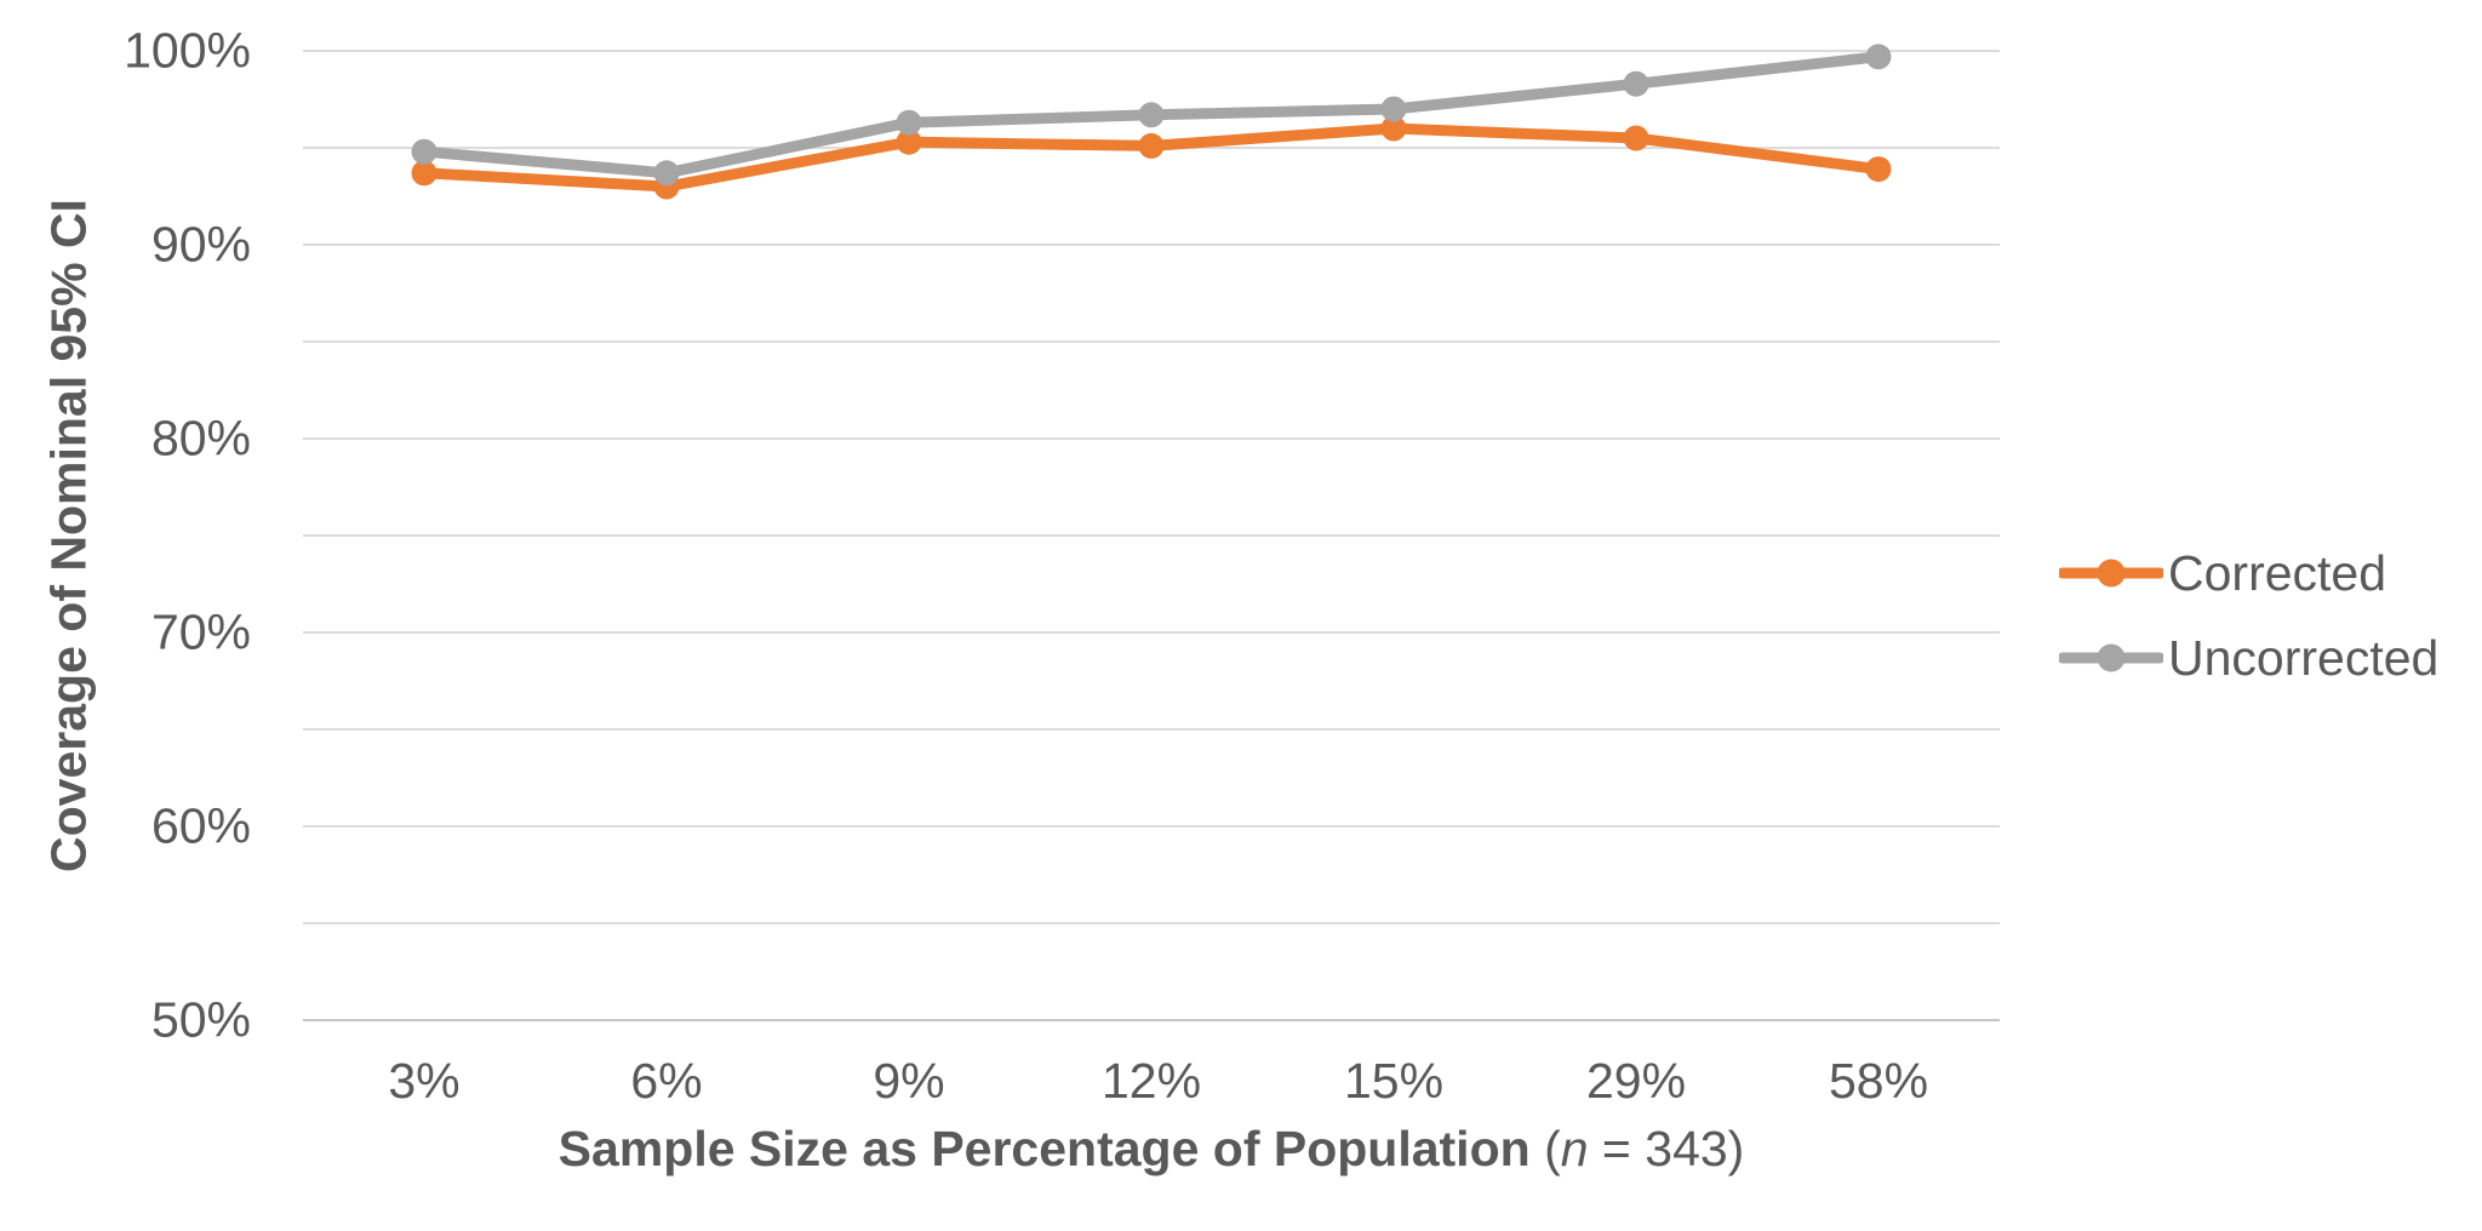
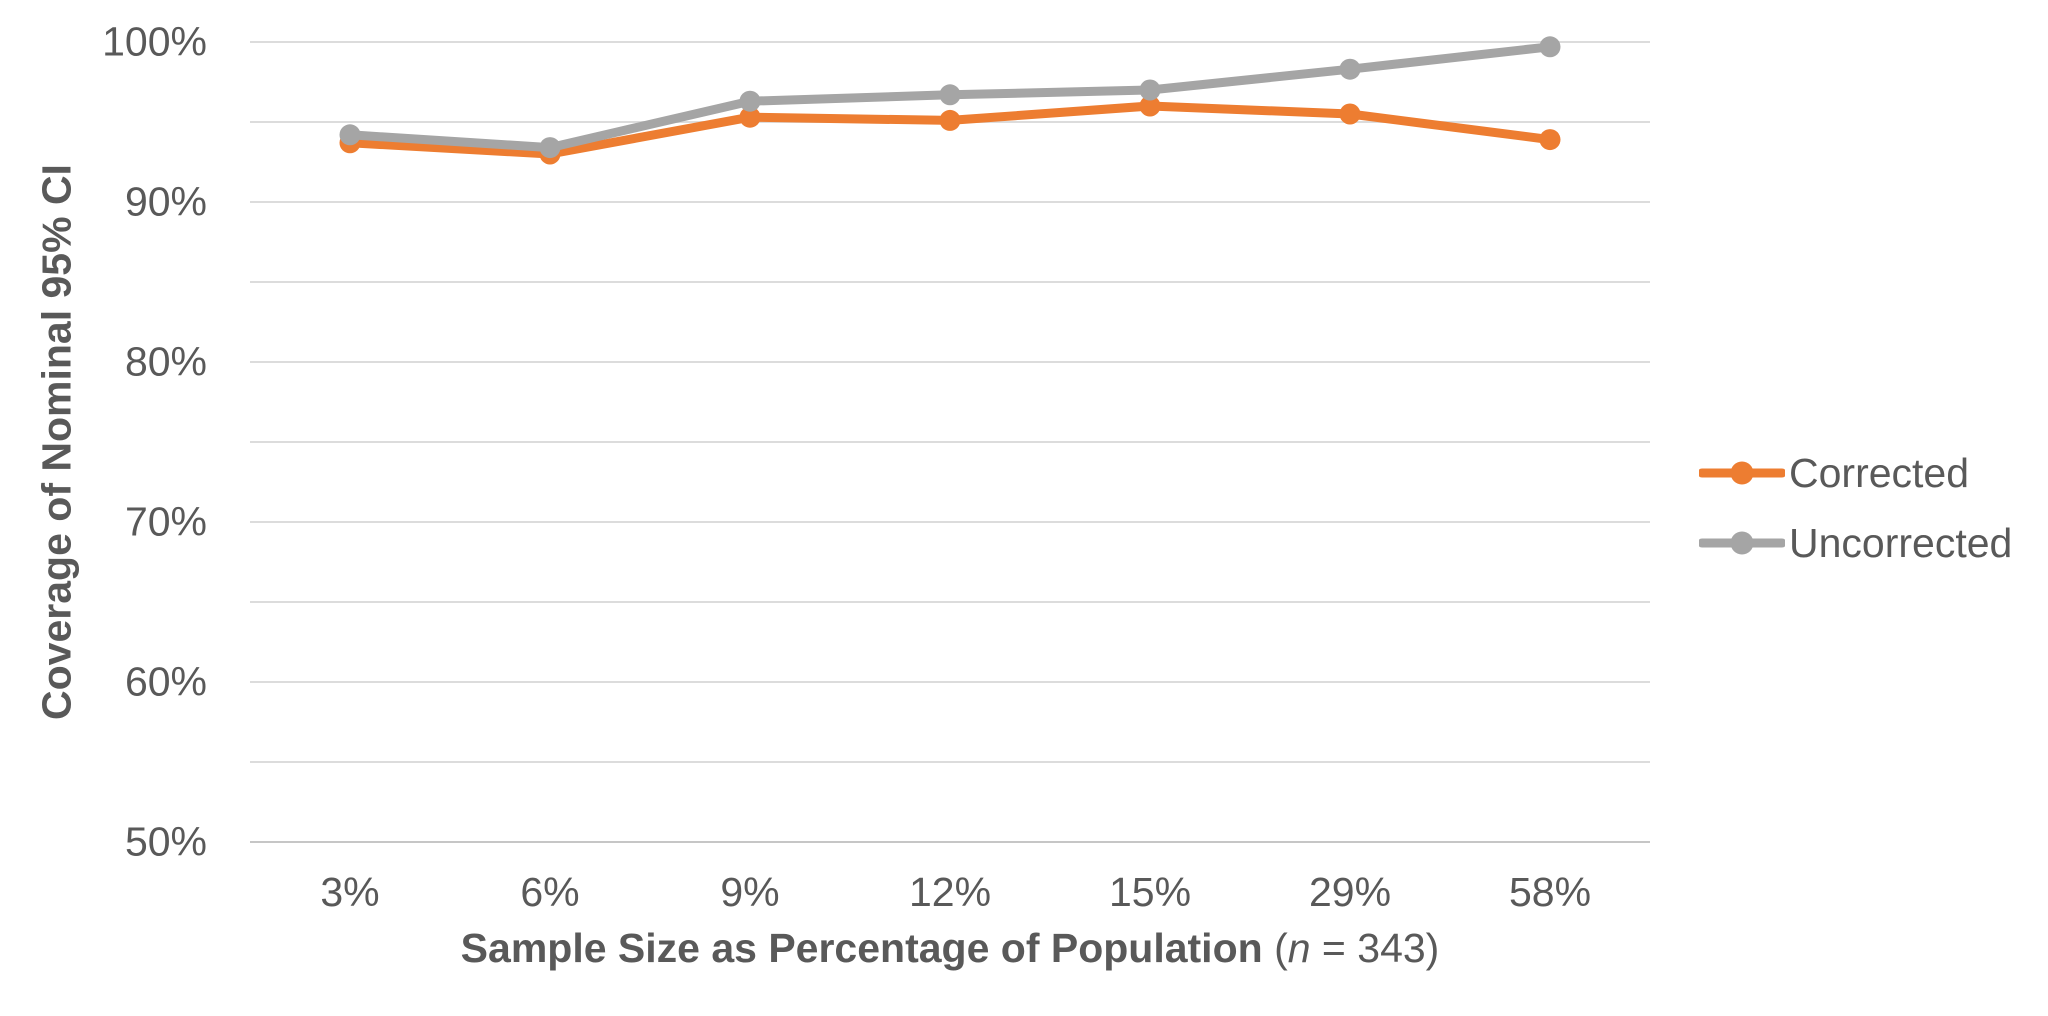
Uncorrected/3%: 94.8% -> 94.2%
Uncorrected/6%: 93.7% -> 93.4%
